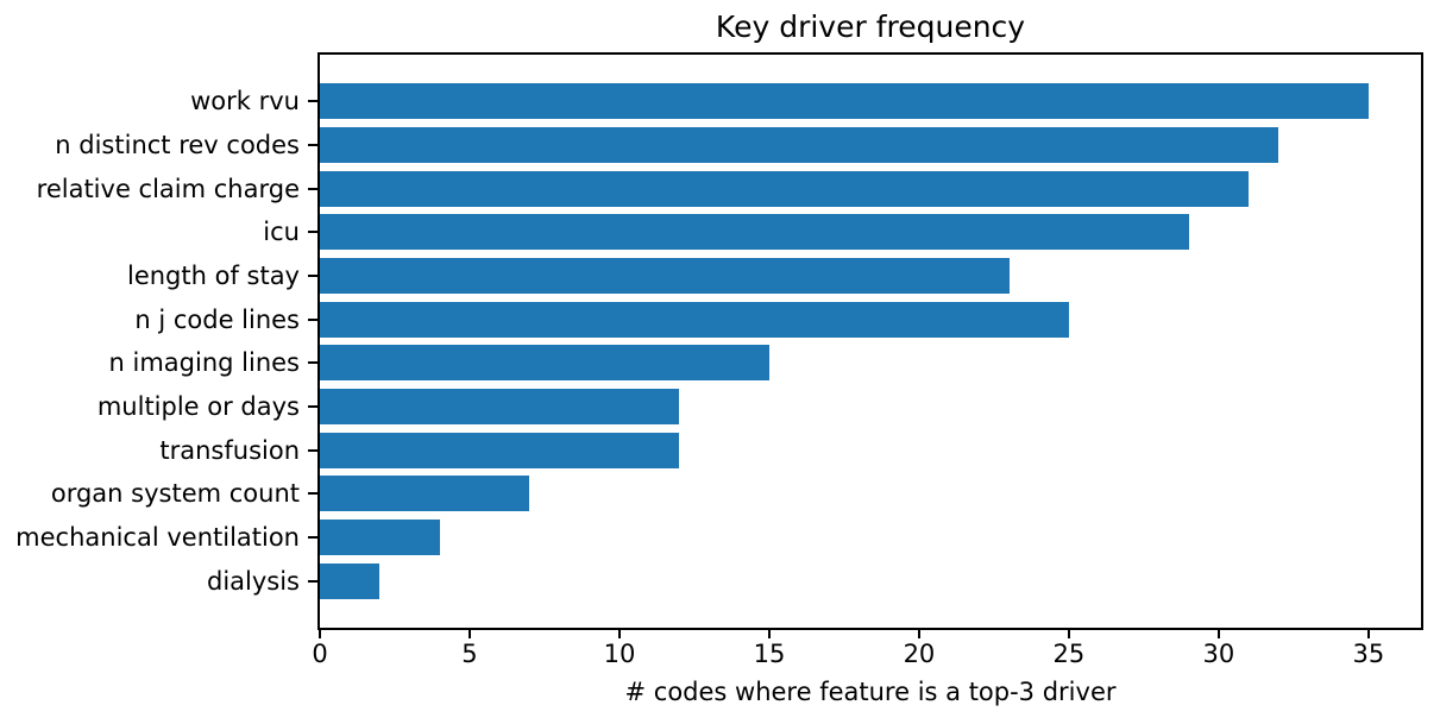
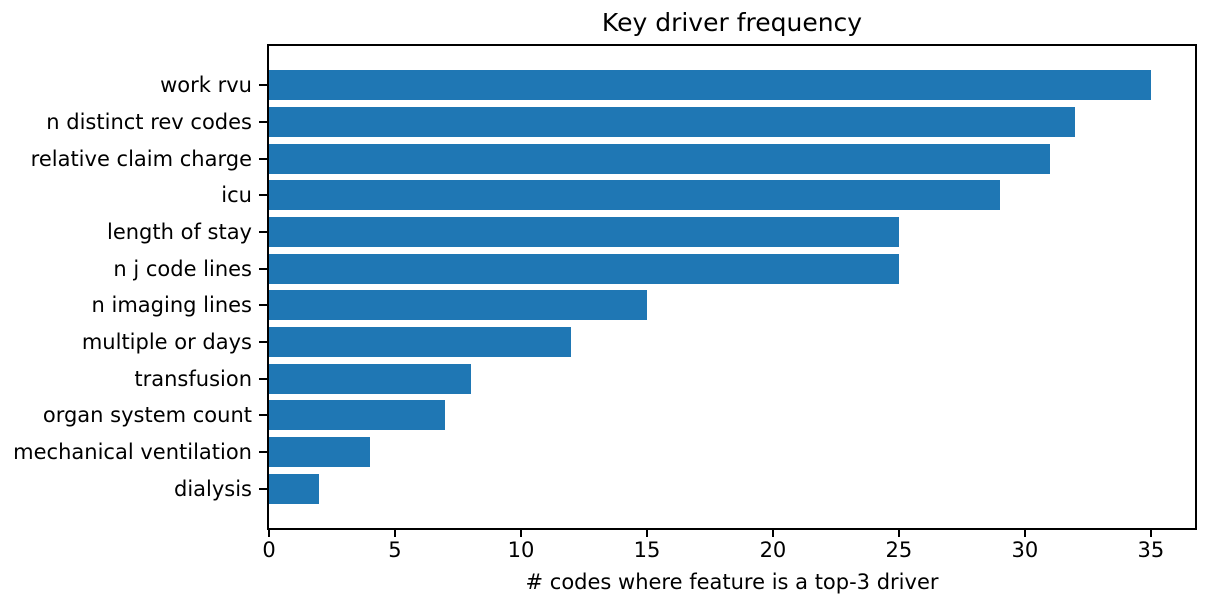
length of stay: 23 -> 25
transfusion: 12 -> 8
